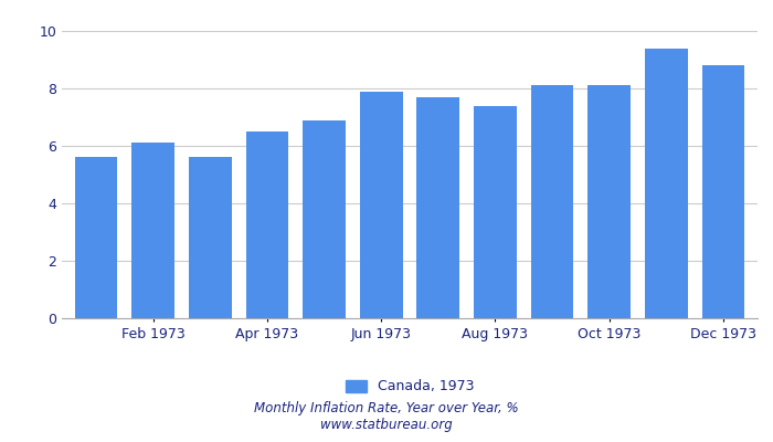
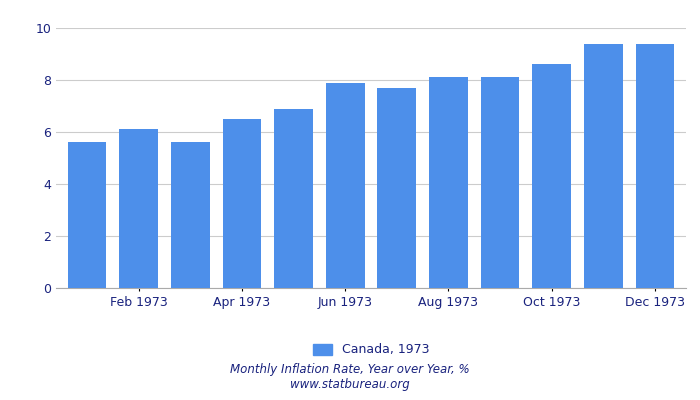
Aug 1973: 7.4 -> 8.1
Oct 1973: 8.1 -> 8.6
Dec 1973: 8.8 -> 9.4
